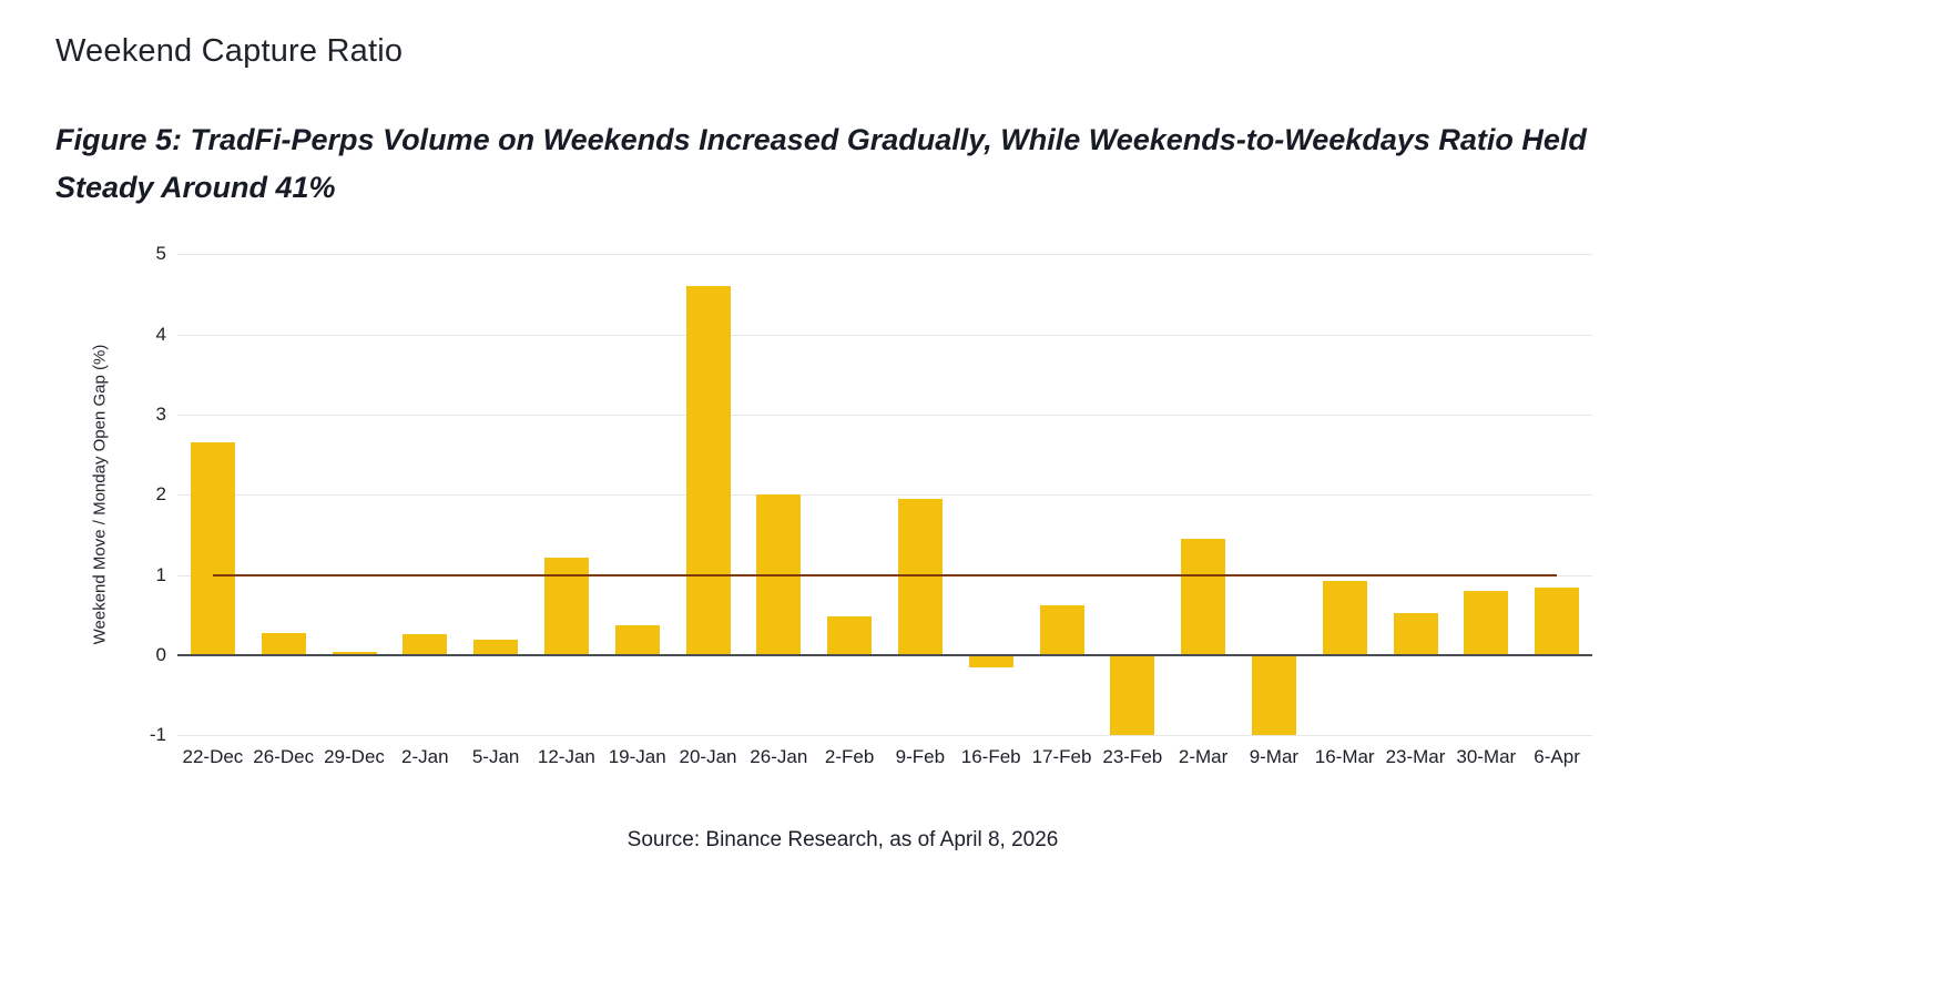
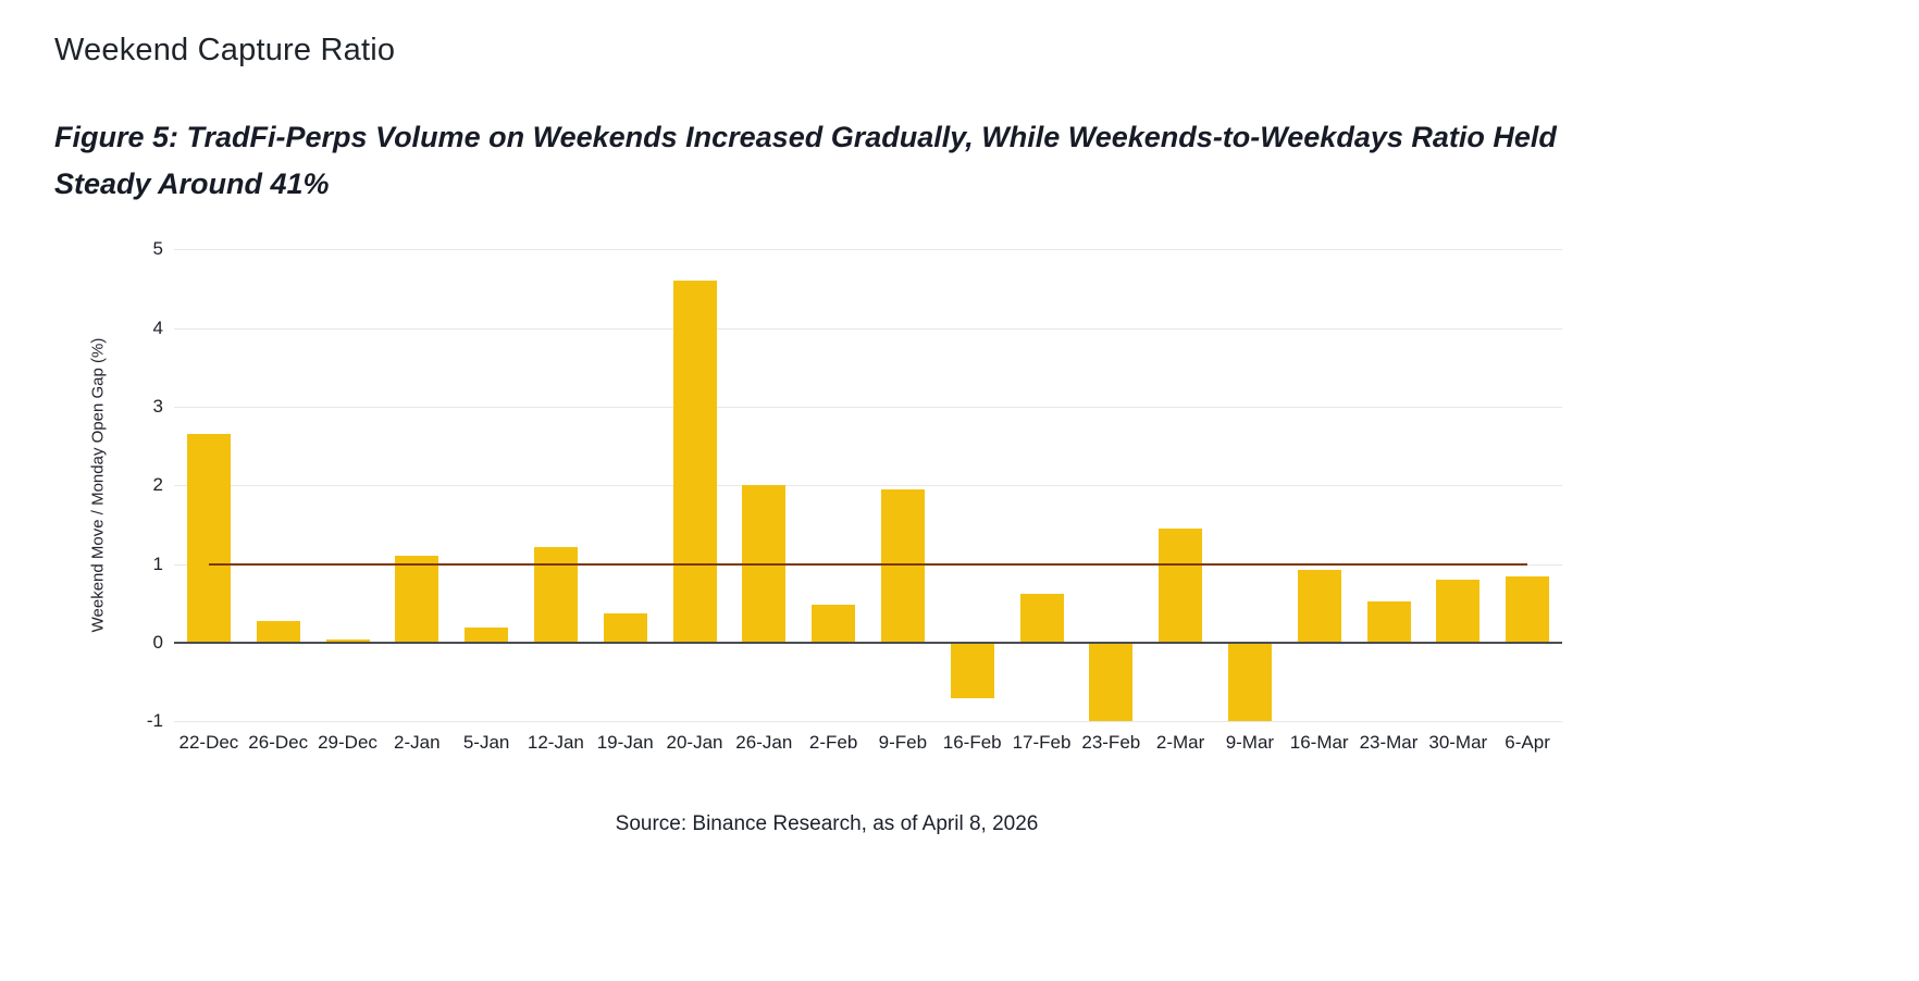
2-Jan: 0.3 -> 1.1
16-Feb: -0.1 -> -0.7
